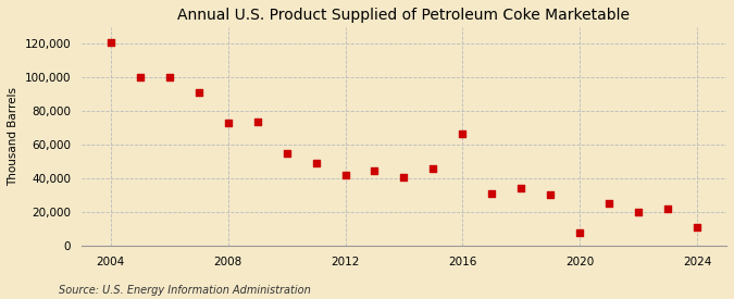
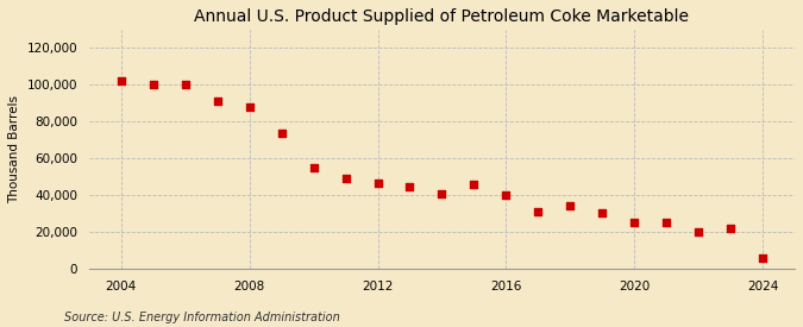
2004: 121,000 -> 102,000
2008: 73,000 -> 88,000
2012: 42,000 -> 47,000
2016: 67,000 -> 40,000
2020: 8,000 -> 26,000
2024: 11,000 -> 6,000
